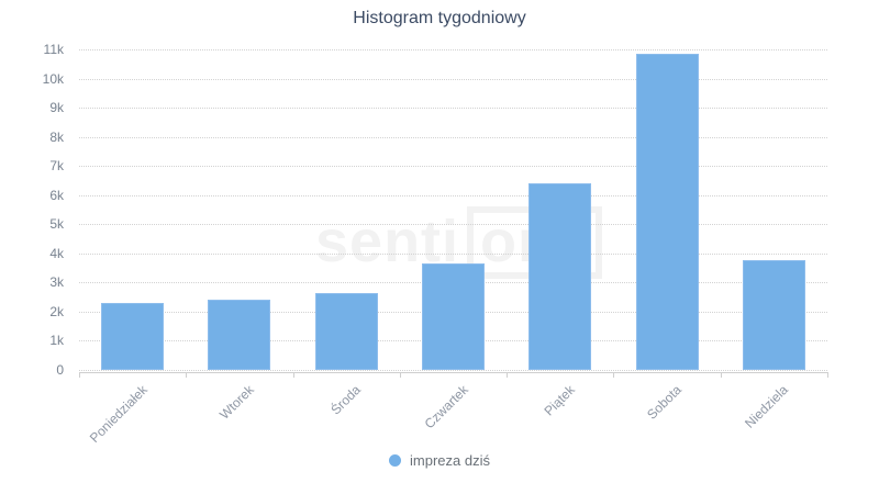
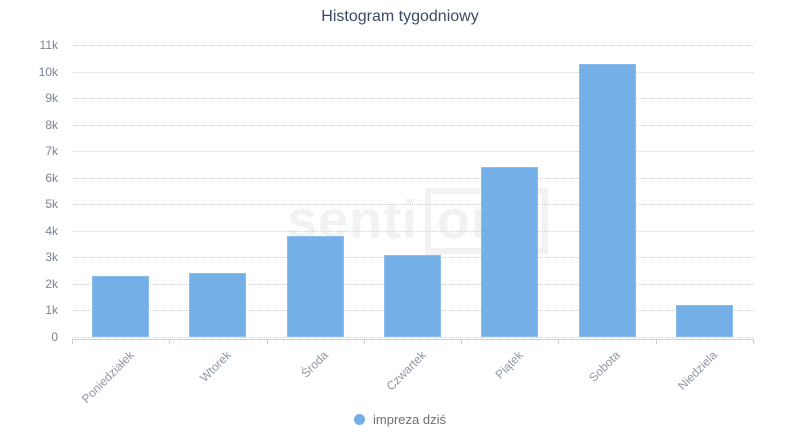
Środa: 2.6k -> 3.8k
Czwartek: 3.6k -> 3.1k
Sobota: 10.8k -> 10.3k
Niedziela: 3.8k -> 1.2k
